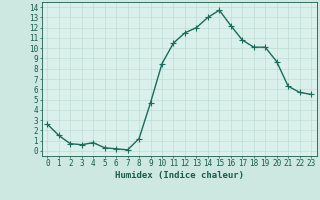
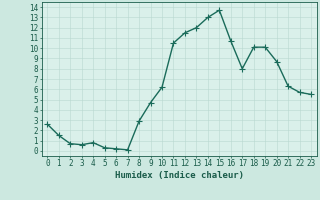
8: 1.2 -> 2.9
10: 8.5 -> 6.2
16: 12.2 -> 10.7
17: 10.8 -> 8.0
